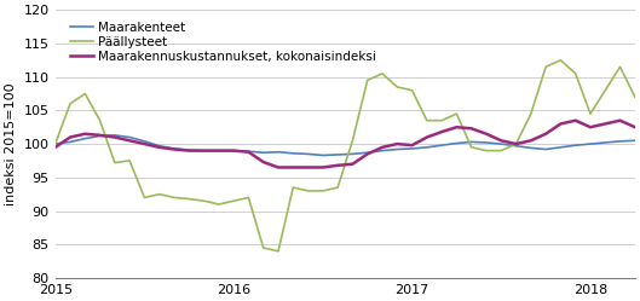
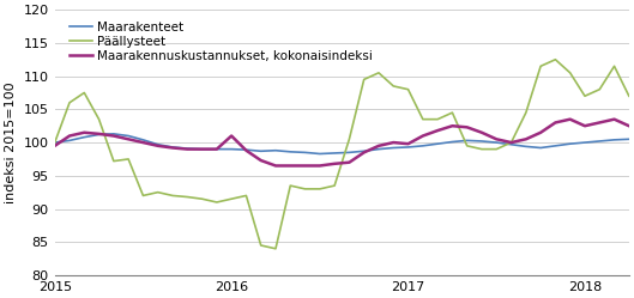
Maarakennuskustannukset, kokonaisindeksi/2016: 99.0 -> 101.0
Päällysteet/2018: 104.5 -> 107.0
